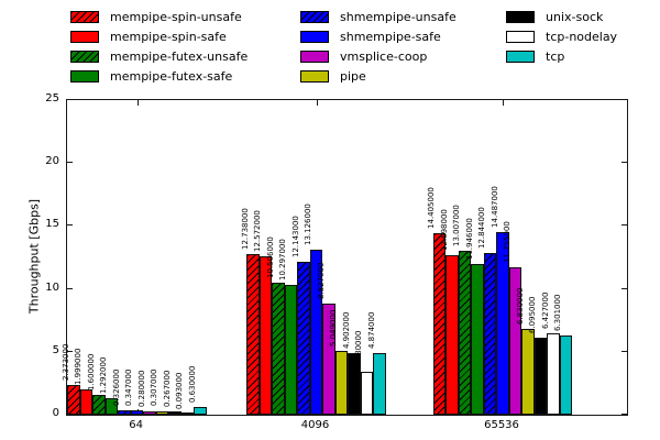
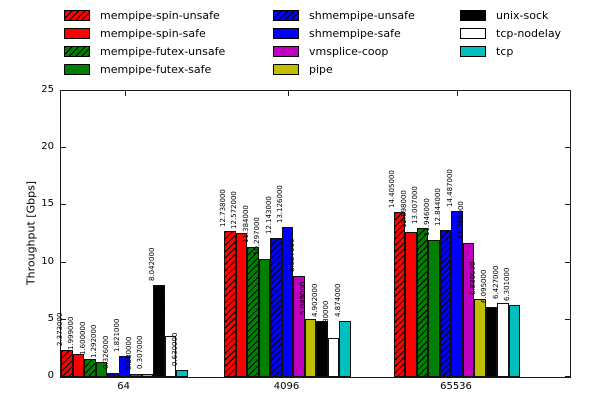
shmempipe-safe/64: 0.347000 -> 1.821000
unix-sock/64: 0.267000 -> 8.042000
tcp-nodelay/64: 0.093000 -> 3.560000
mempipe-futex-unsafe/4096: 10.506000 -> 11.384000
